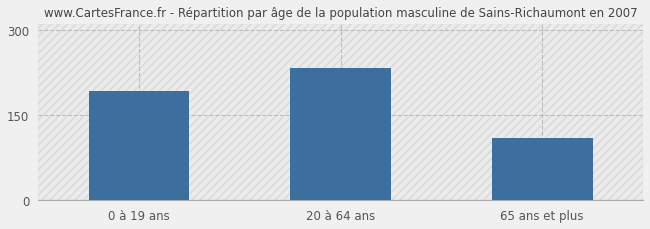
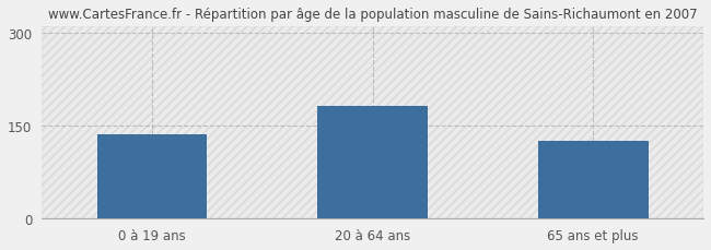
0 à 19 ans: 192 -> 136
20 à 64 ans: 232 -> 181
65 ans et plus: 110 -> 126
